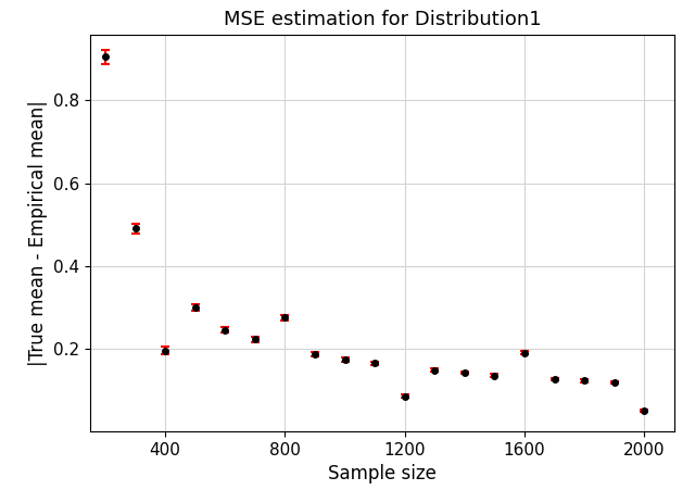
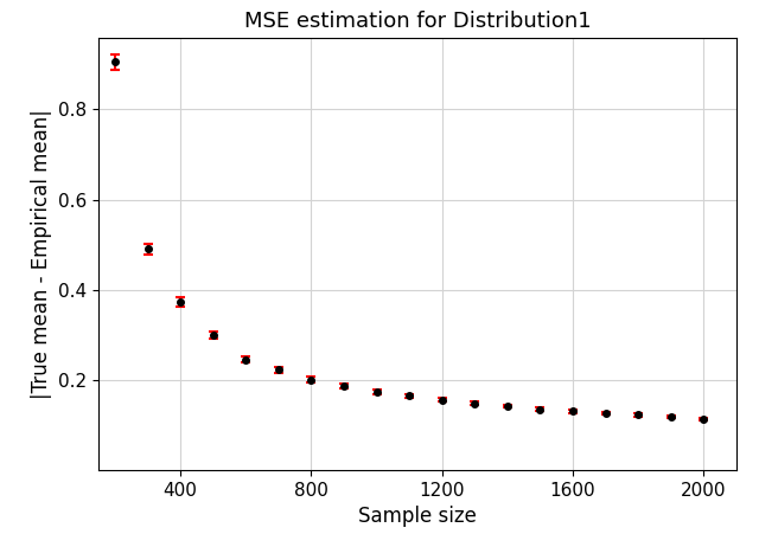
400: 0.195 -> 0.373
800: 0.275 -> 0.200
1200: 0.085 -> 0.155
1600: 0.190 -> 0.130
2000: 0.050 -> 0.113
